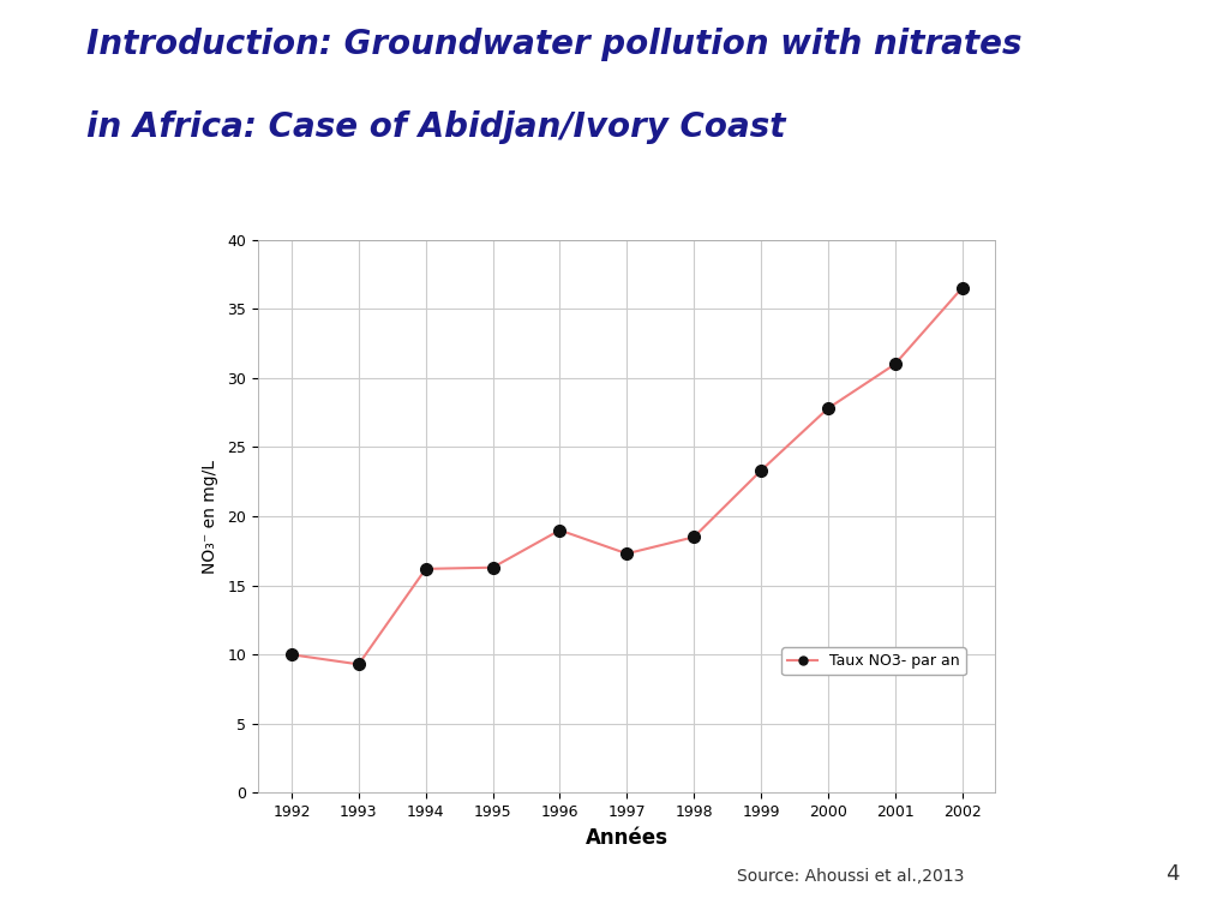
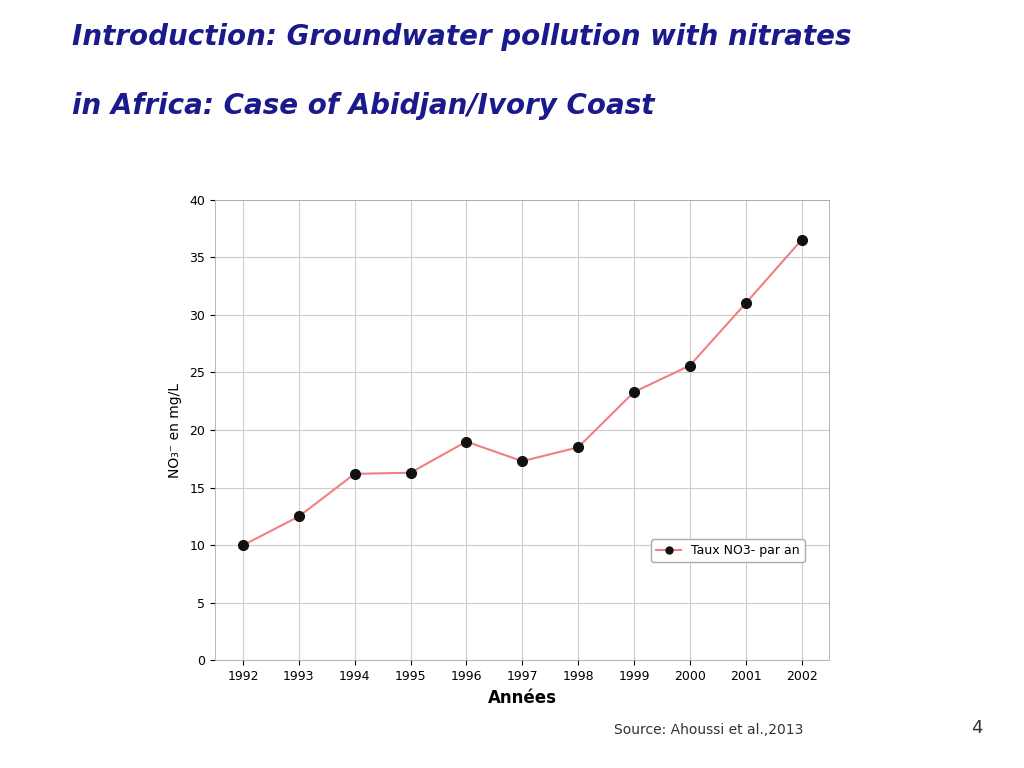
1993: 9.3 -> 12.5
2000: 27.8 -> 25.6
